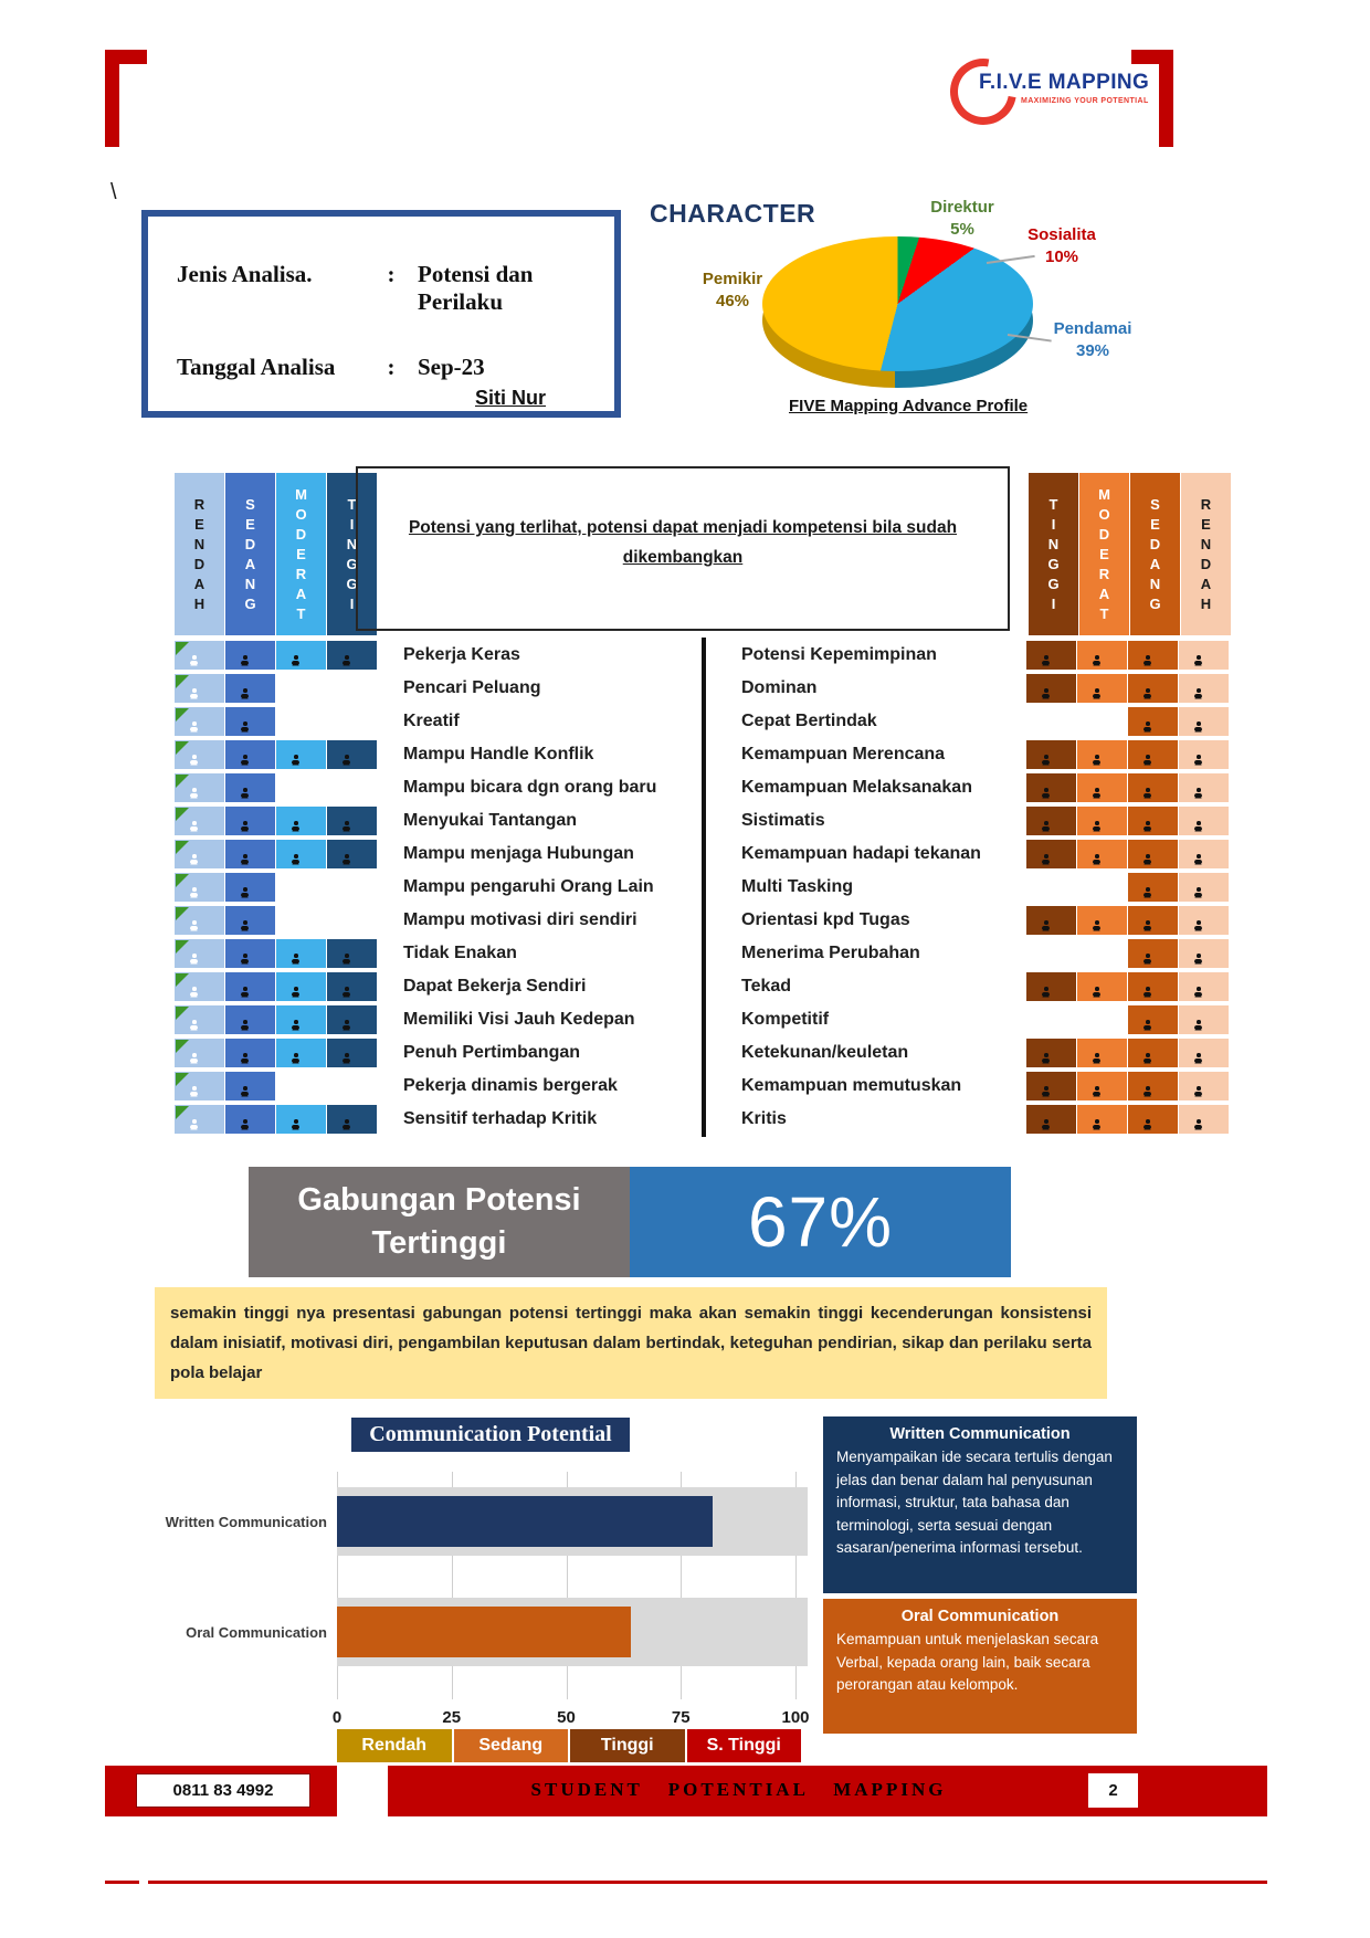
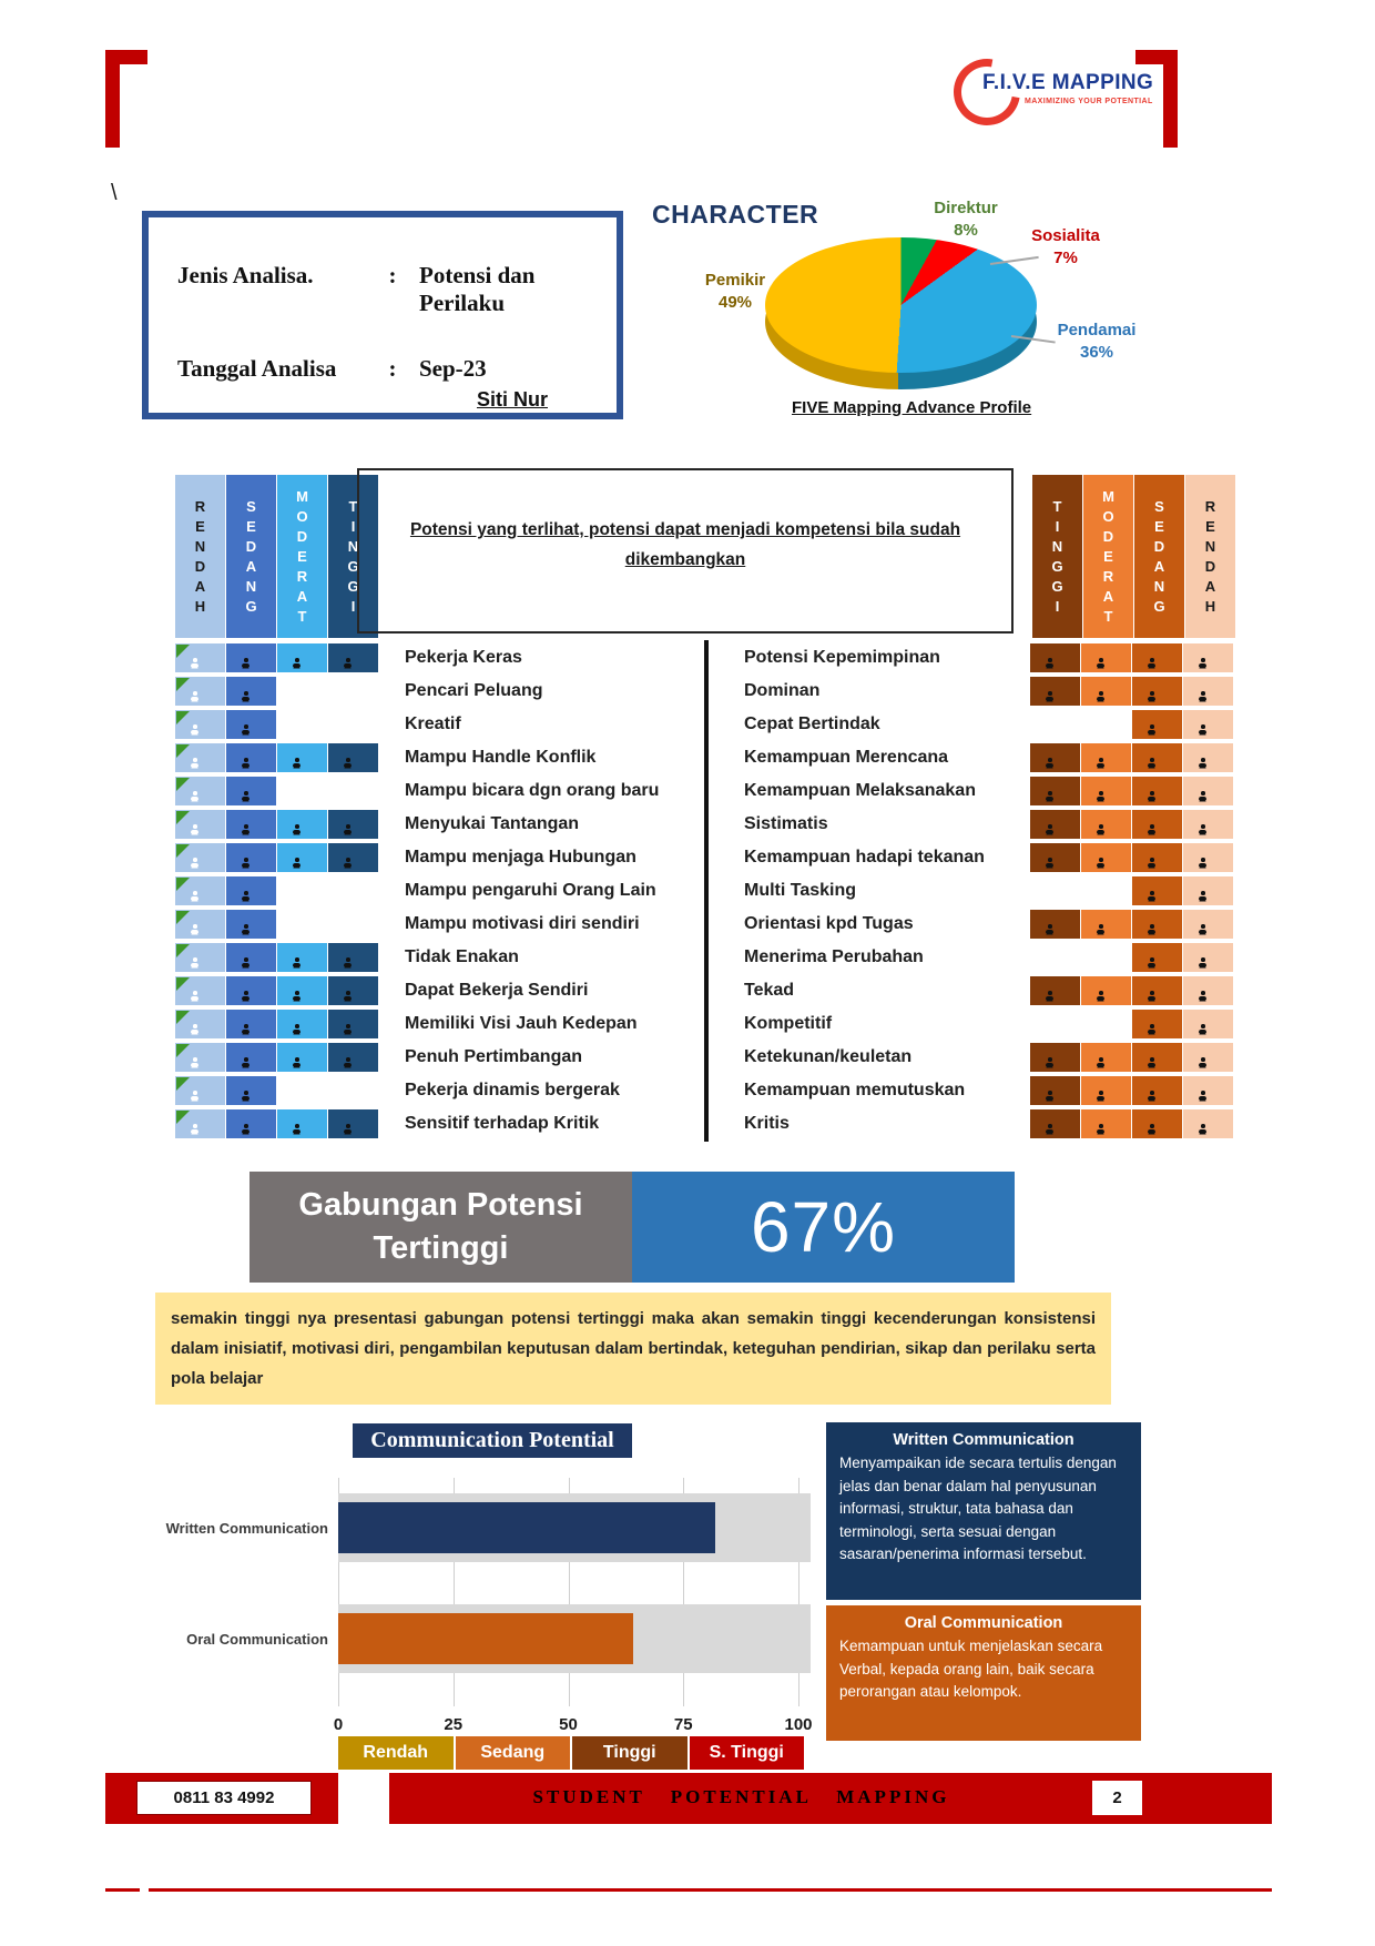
CHARACTER/Direktur: 5% -> 8%
CHARACTER/Sosialita: 10% -> 7%
CHARACTER/Pendamai: 39% -> 36%
CHARACTER/Pemikir: 46% -> 49%
